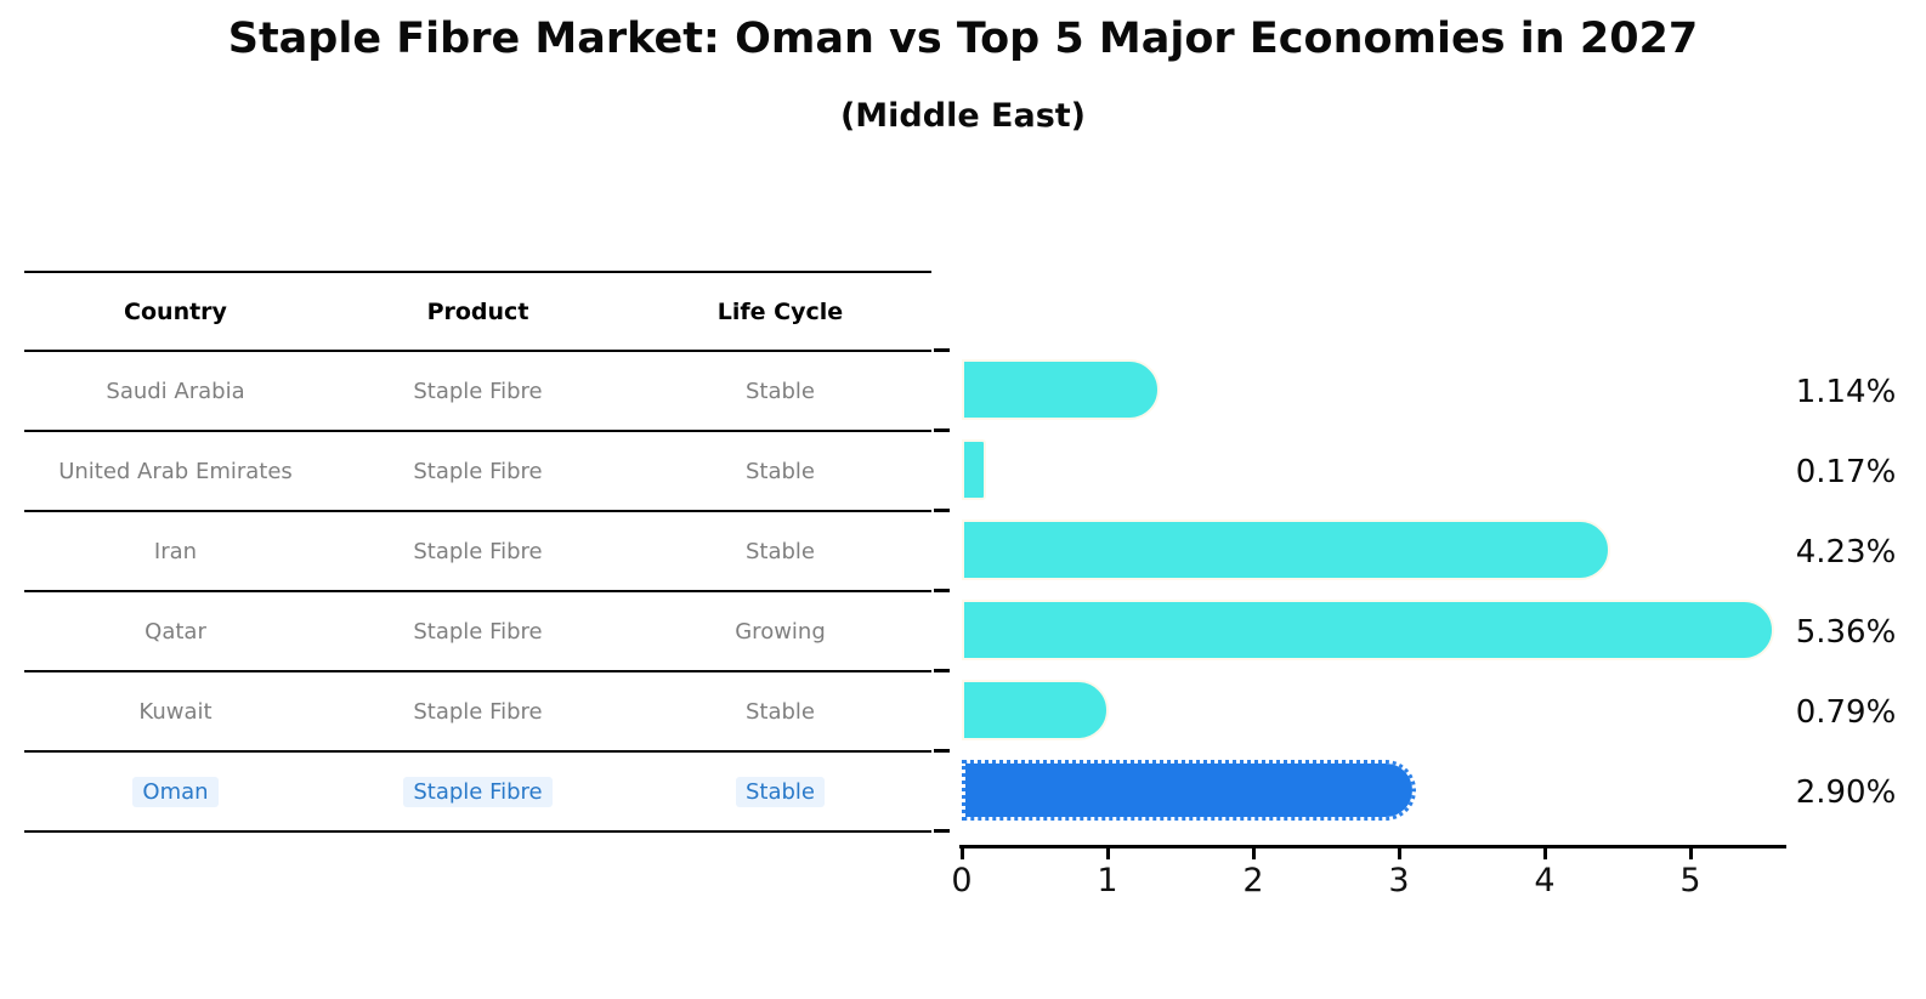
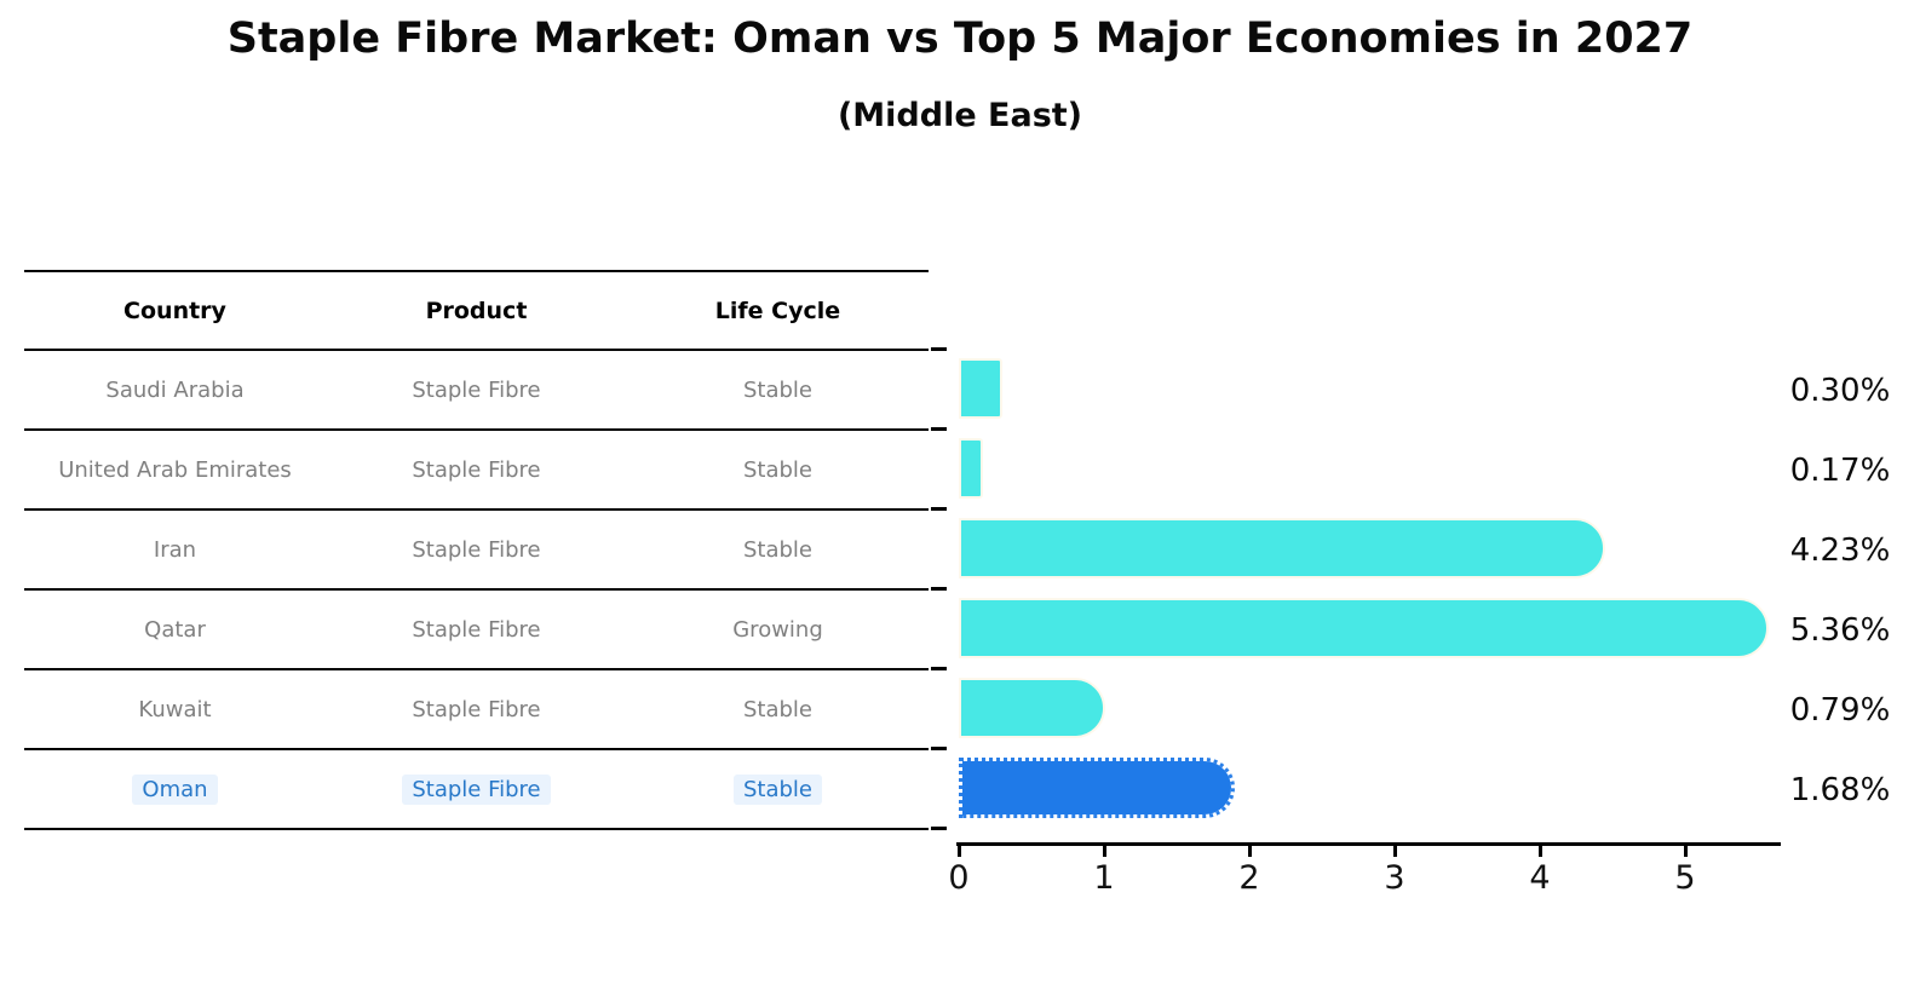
Saudi Arabia: 1.14% -> 0.30%
Oman: 2.90% -> 1.68%
